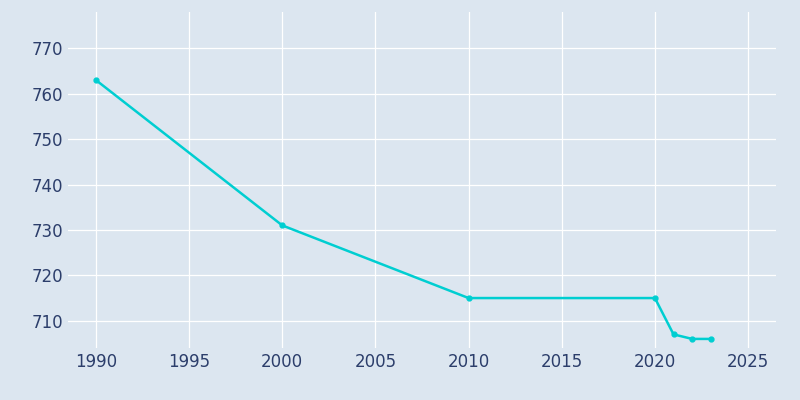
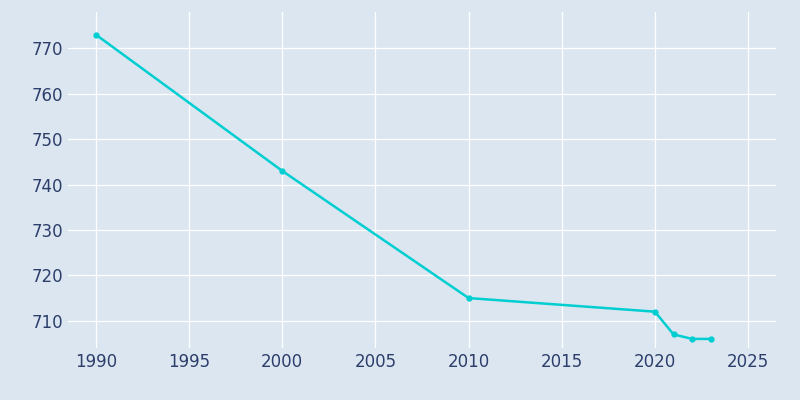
1990: 763 -> 773
2000: 731 -> 743
2020: 715 -> 712
